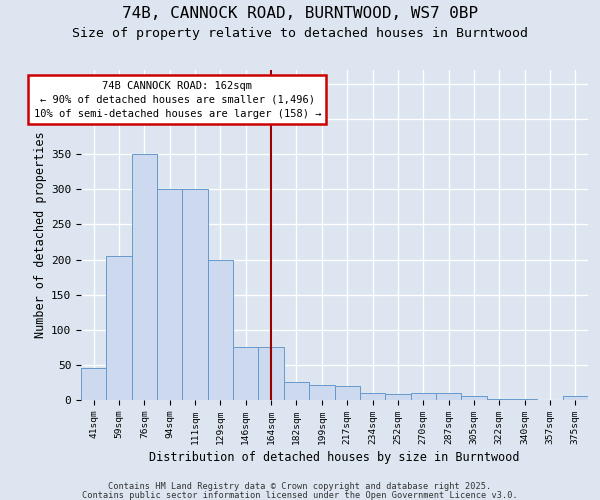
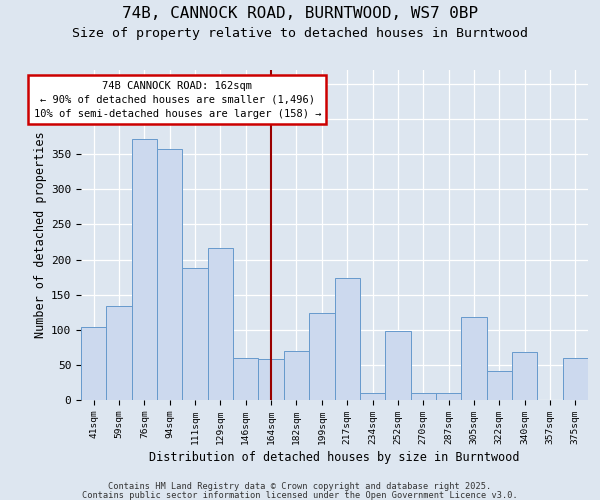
41sqm: 45 -> 104
59sqm: 205 -> 134
76sqm: 350 -> 372
94sqm: 300 -> 358
111sqm: 300 -> 188
129sqm: 200 -> 216
146sqm: 75 -> 60
164sqm: 75 -> 58
182sqm: 25 -> 70
199sqm: 22 -> 124
217sqm: 20 -> 174
252sqm: 8 -> 98
305sqm: 5 -> 118
322sqm: 1 -> 42
340sqm: 1 -> 68
375sqm: 5 -> 60
